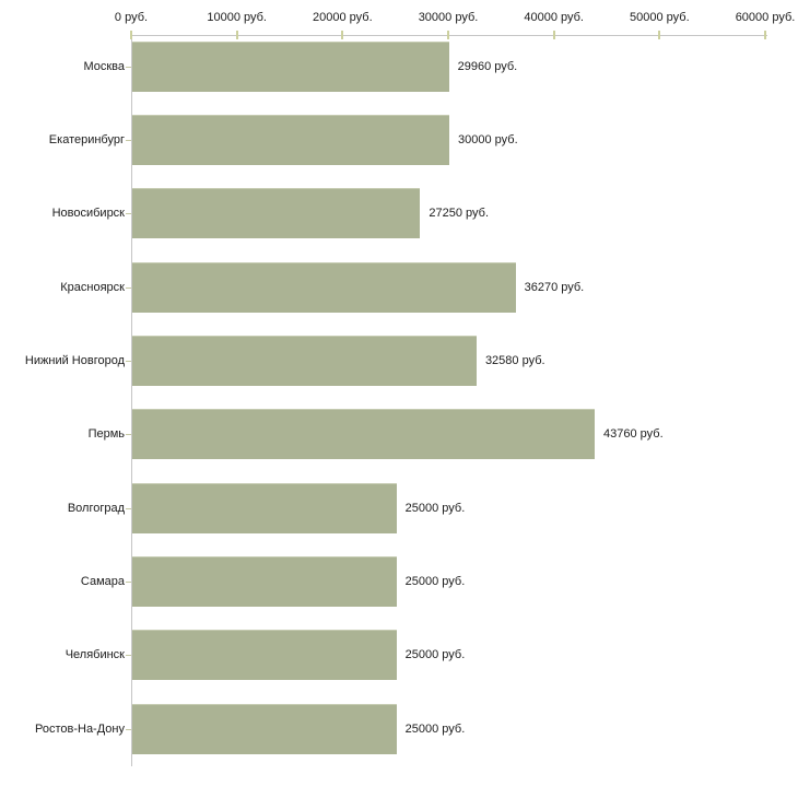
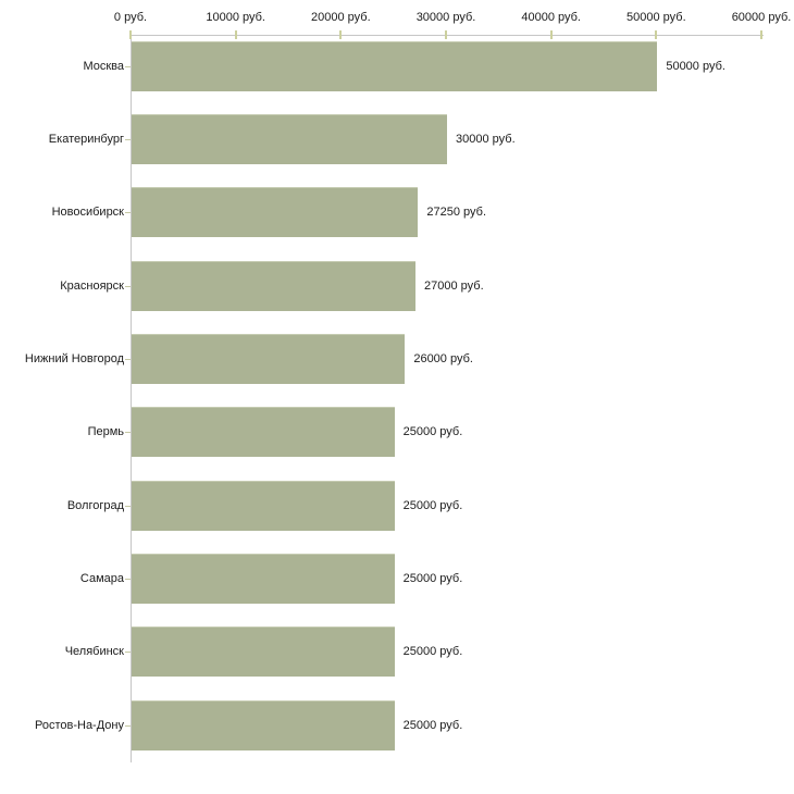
Москва: 29960 -> 50000
Красноярск: 36270 -> 27000
Нижний Новгород: 32580 -> 26000
Пермь: 43760 -> 25000
